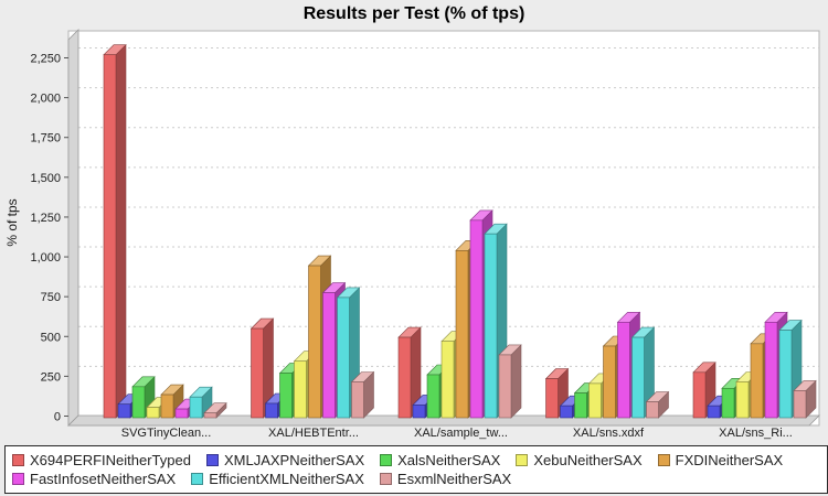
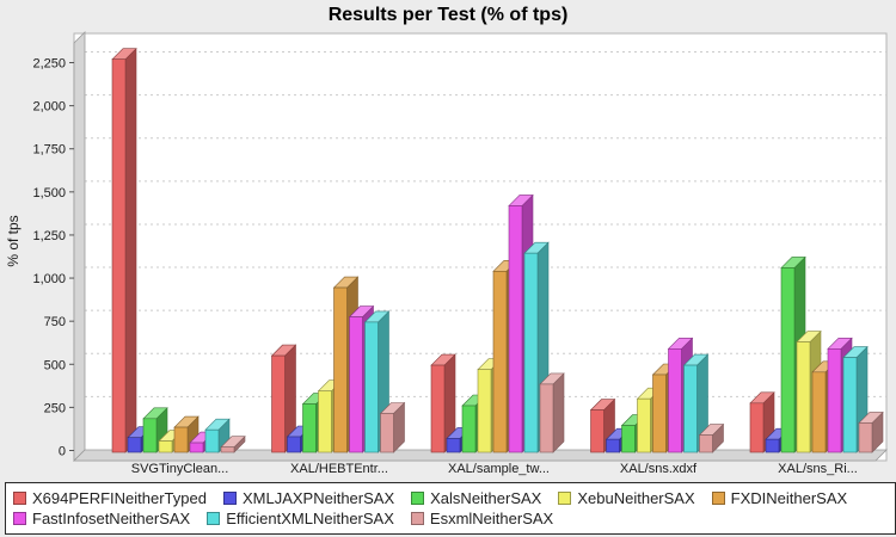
FastInfosetNeitherSAX/XAL/sample_tw...: 1240 -> 1430
XebuNeitherSAX/XAL/sns.xdxf: 220 -> 310
XalsNeitherSAX/XAL/sns_Ri...: 180 -> 1070
XebuNeitherSAX/XAL/sns_Ri...: 220 -> 640
